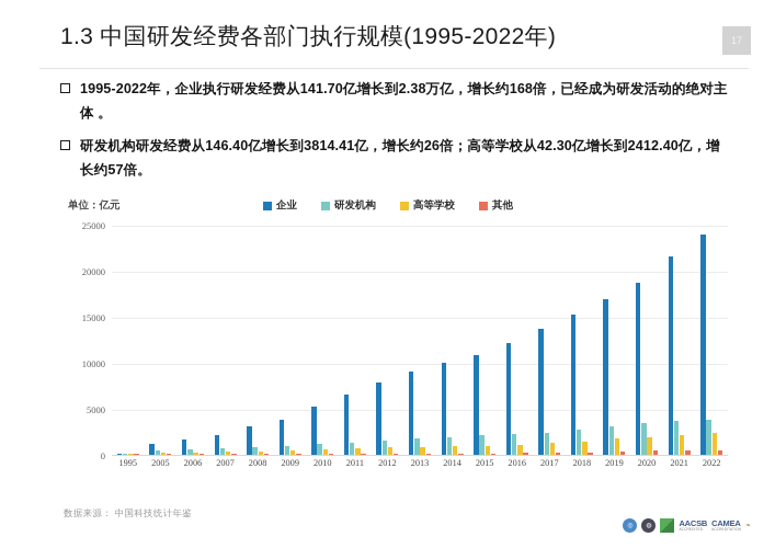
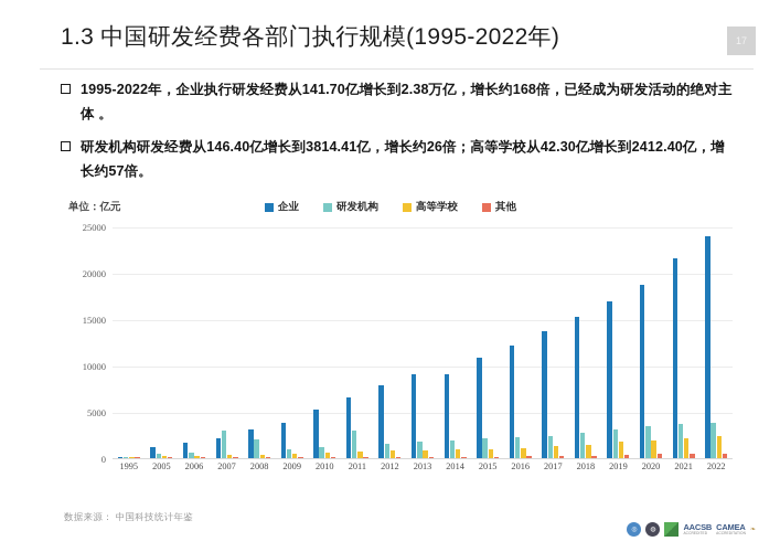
研发机构/2007: 1000 -> 3000
研发机构/2008: 1000 -> 2000
研发机构/2011: 1000 -> 3000
企业/2014: 10000 -> 9000
